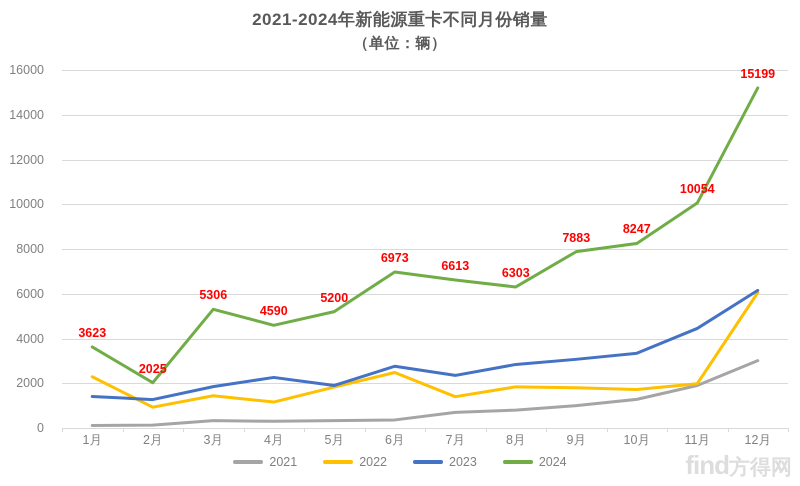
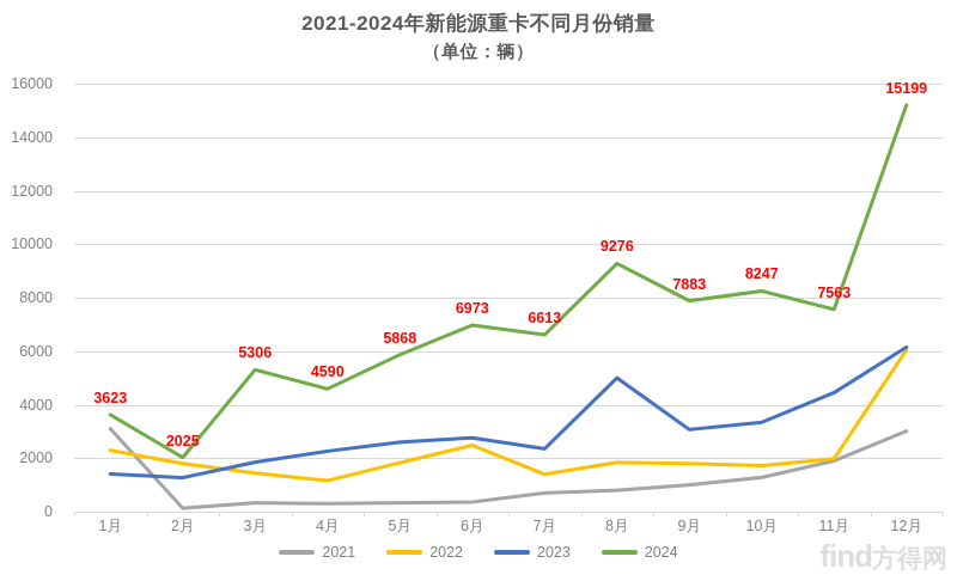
2021/1月: 100 -> 3100
2022/2月: 900 -> 1800
2023/5月: 1900 -> 2600
2024/5月: 5200 -> 5868
2023/8月: 2800 -> 5000
2024/8月: 6303 -> 9276
2024/11月: 10054 -> 7563
